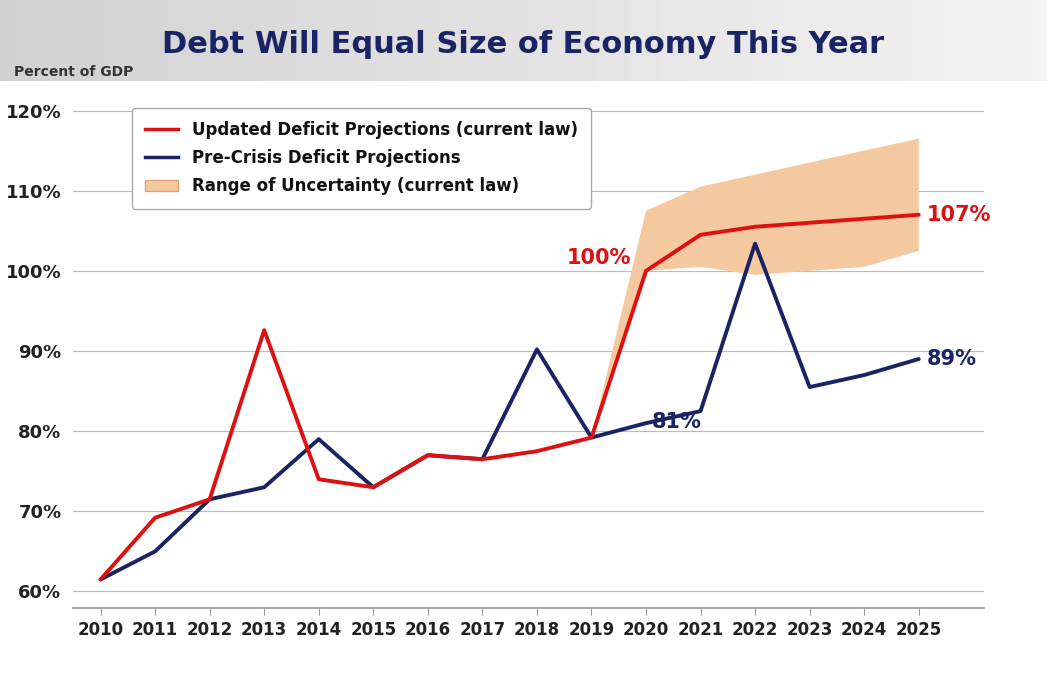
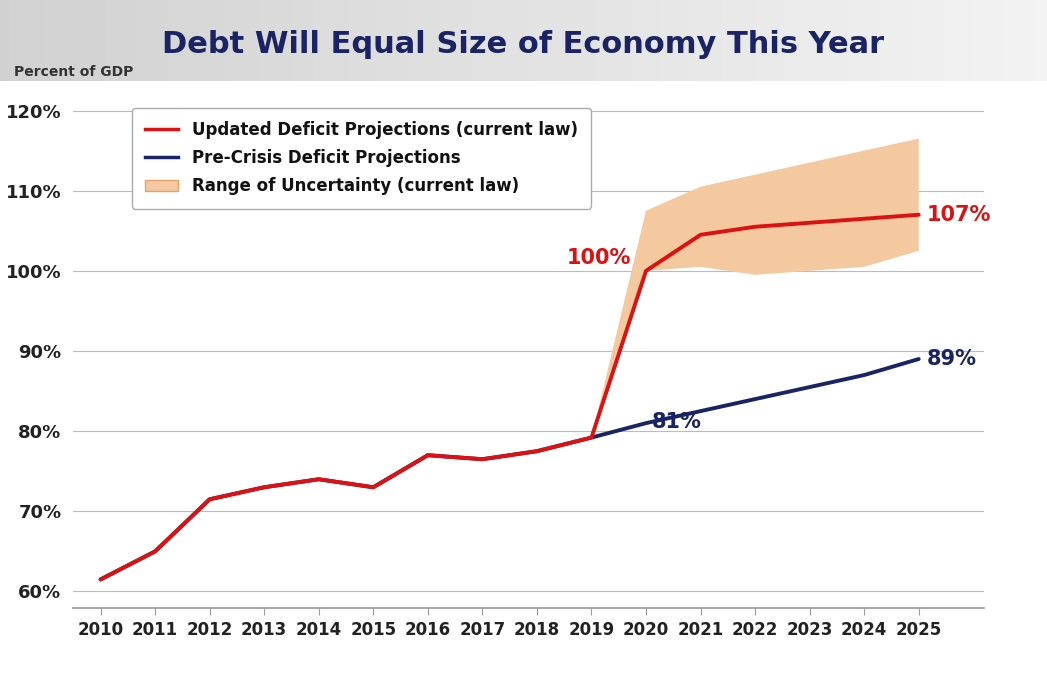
Updated Deficit Projections (current law)/2011: 69.2% -> 65.0%
Updated Deficit Projections (current law)/2013: 92.6% -> 73.0%
Pre-Crisis Deficit Projections/2014: 79.0% -> 74.0%
Pre-Crisis Deficit Projections/2018: 90.2% -> 77.5%
Pre-Crisis Deficit Projections/2022: 103.4% -> 84.0%
